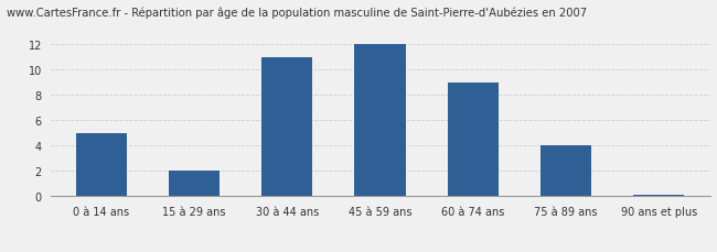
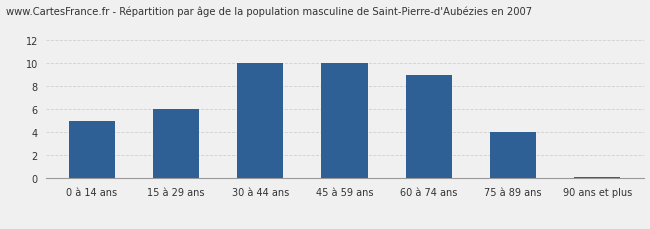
15 à 29 ans: 2.0 -> 6.0
30 à 44 ans: 11.0 -> 10.0
45 à 59 ans: 12.0 -> 10.0
